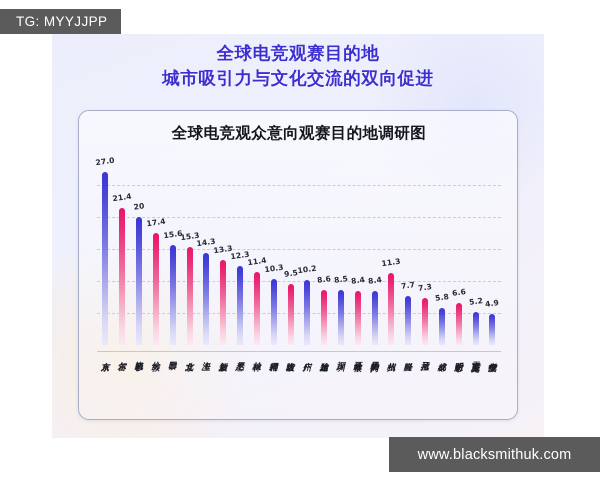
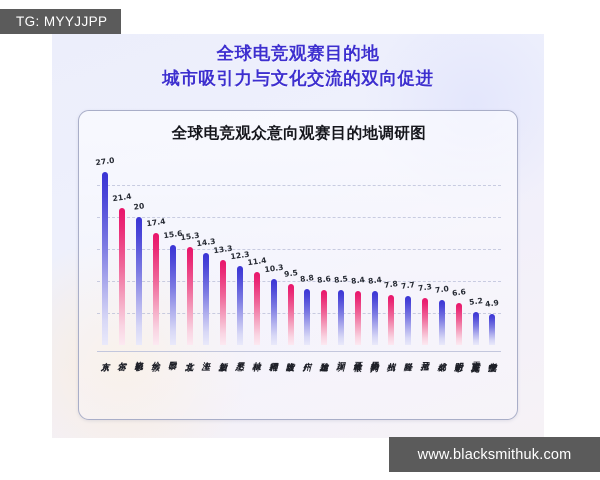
广州: 10.2 -> 8.8
杭州: 11.3 -> 7.8
成都: 5.8 -> 7.0
